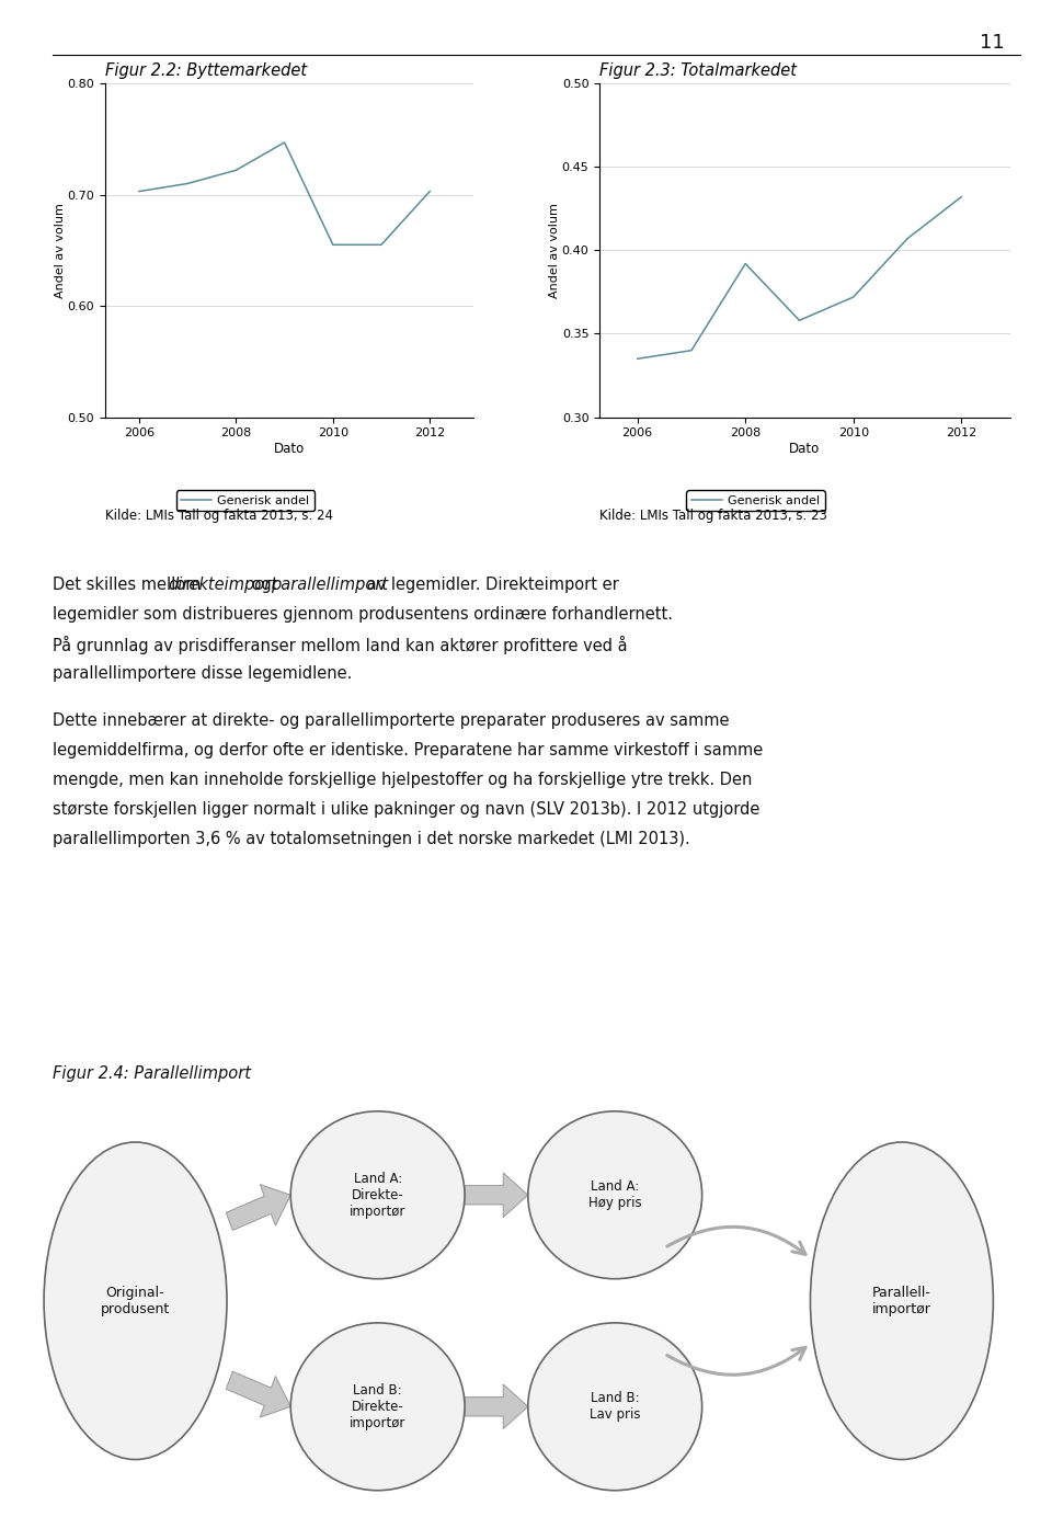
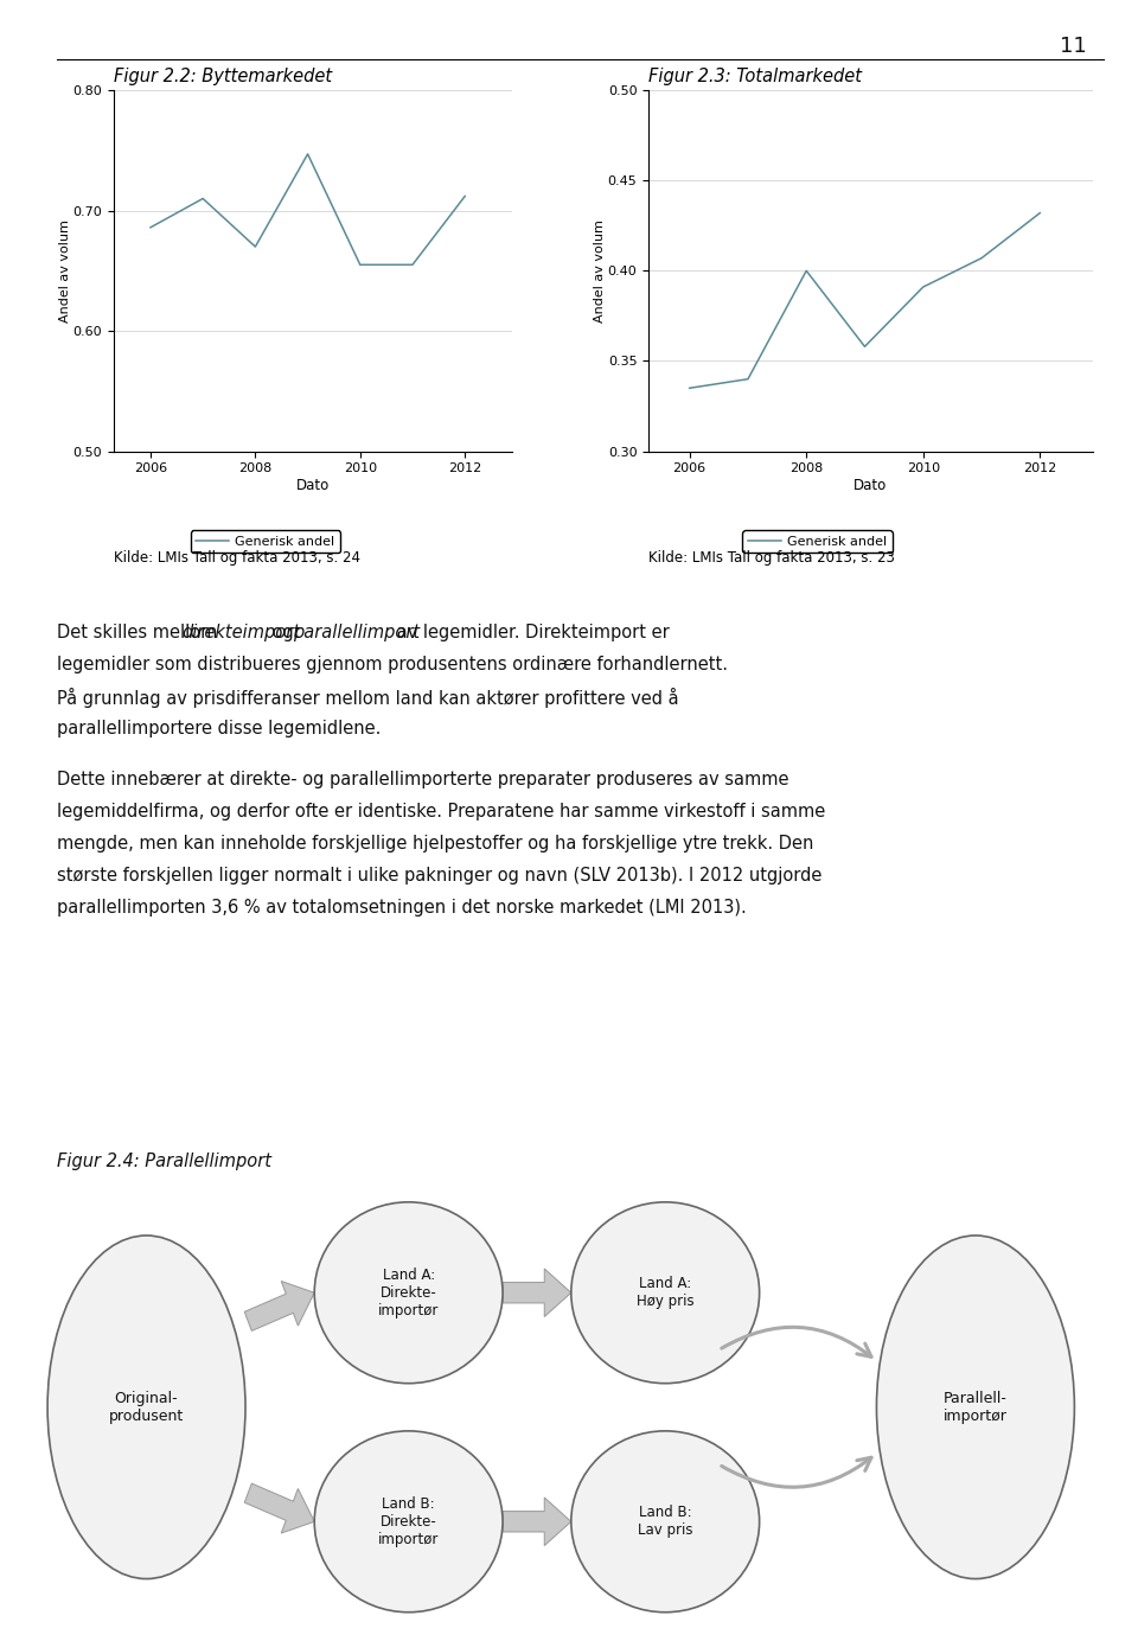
Figur 2.2: Byttemarkedet/2006: 0.703 -> 0.686
Figur 2.2: Byttemarkedet/2008: 0.722 -> 0.670
Figur 2.2: Byttemarkedet/2012: 0.703 -> 0.712
Figur 2.3: Totalmarkedet/2008: 0.392 -> 0.400
Figur 2.3: Totalmarkedet/2010: 0.372 -> 0.391
